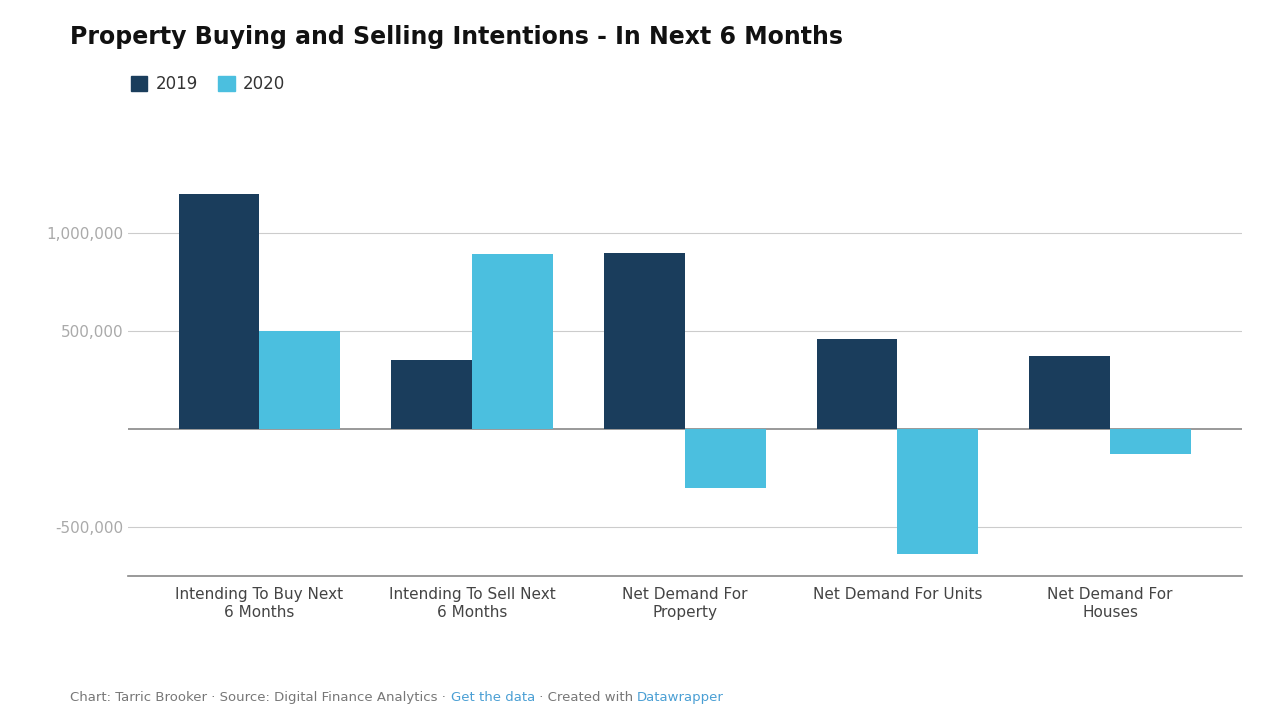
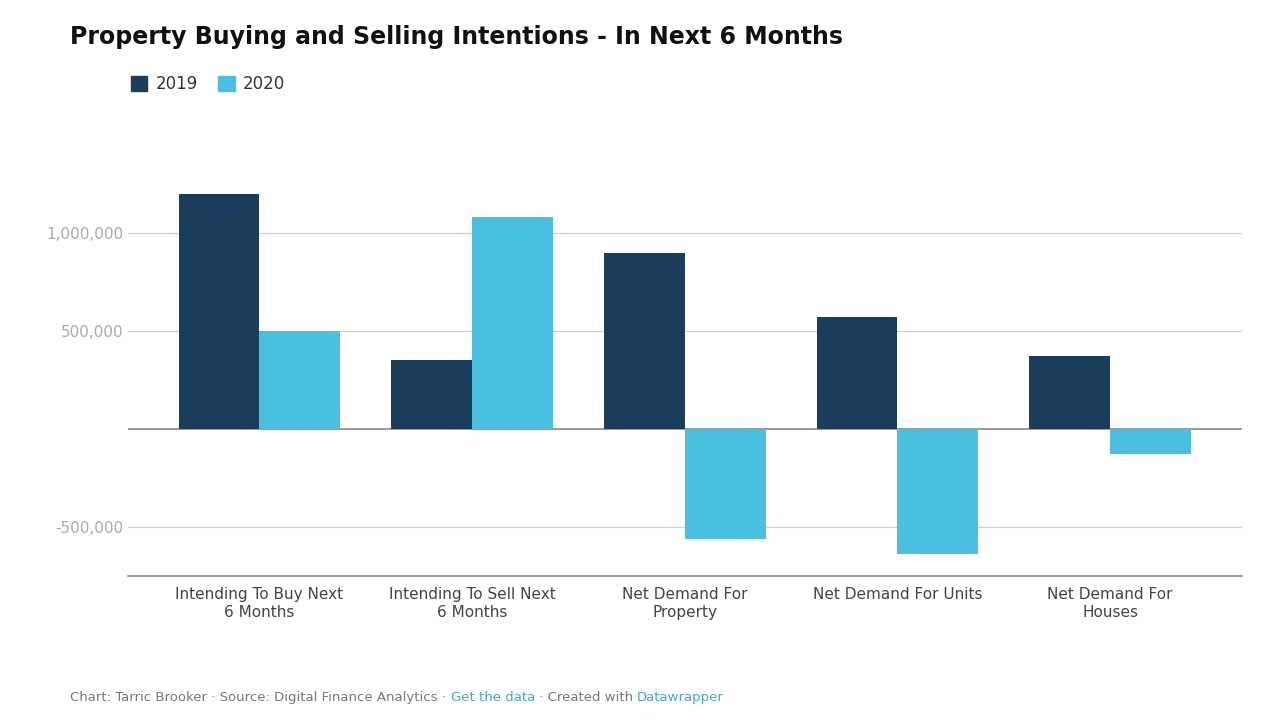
2020/Intending To Sell Next 6 Months: 890,000 -> 1,080,000
2020/Net Demand For Property: -300,000 -> -560,000
2019/Net Demand For Units: 460,000 -> 570,000
